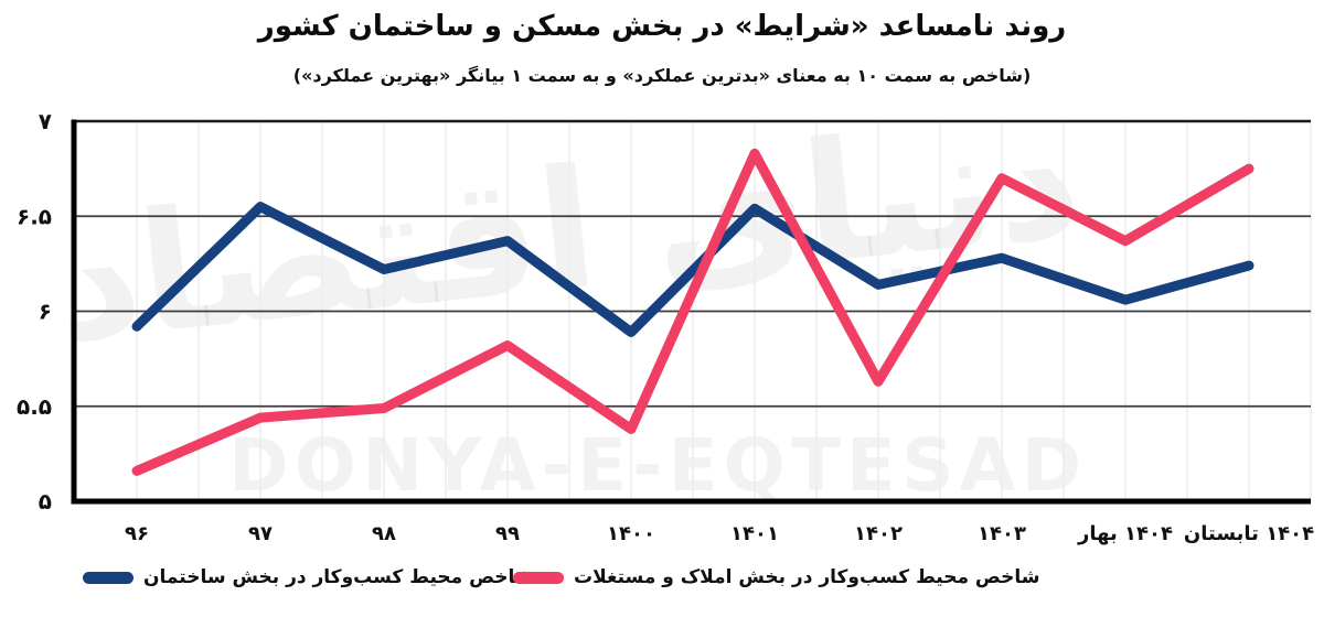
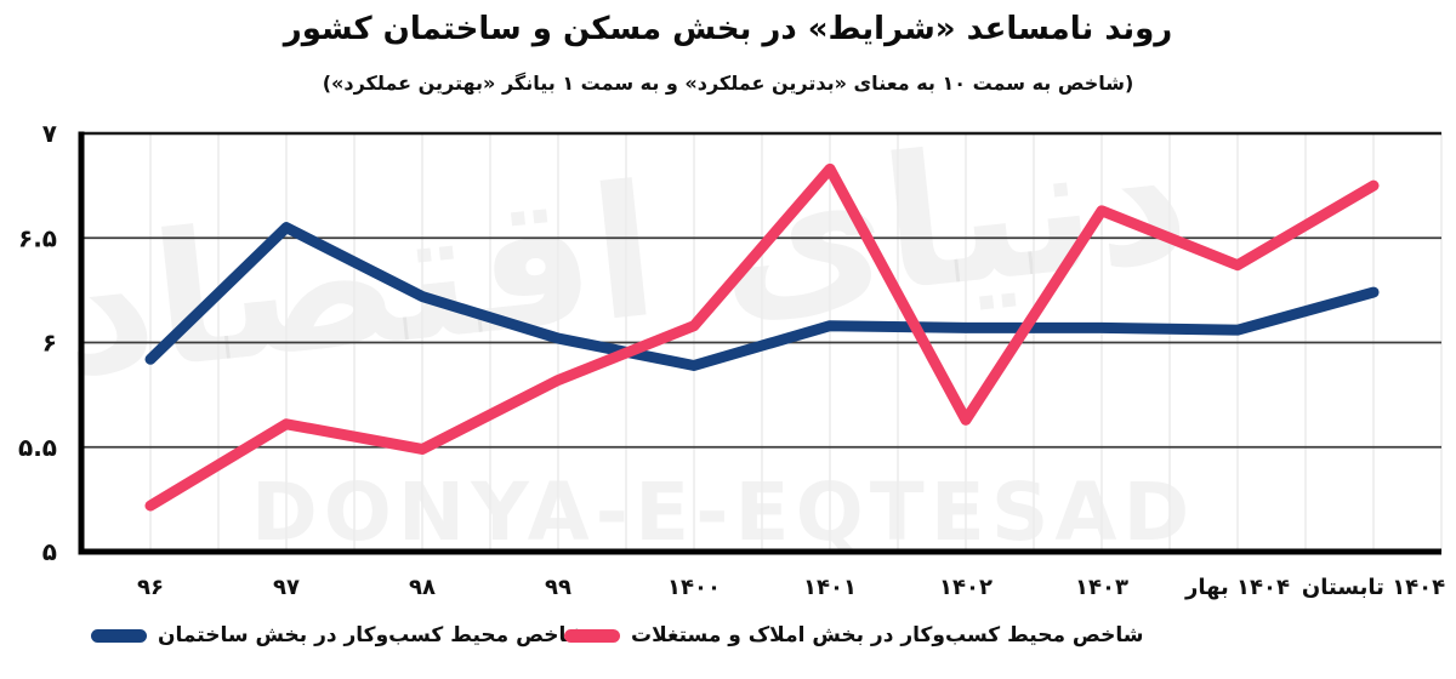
شاخص محیط کسب‌وکار در بخش املاک و مستغلات/۹۶: 5.16 -> 5.22
شاخص محیط کسب‌وکار در بخش املاک و مستغلات/۹۷: 5.44 -> 5.61
شاخص محیط کسب‌وکار در بخش ساختمان/۹۹: 6.37 -> 6.02
شاخص محیط کسب‌وکار در بخش املاک و مستغلات/۱۴۰۰: 5.38 -> 6.08
شاخص محیط کسب‌وکار در بخش ساختمان/۱۴۰۱: 6.54 -> 6.08
شاخص محیط کسب‌وکار در بخش ساختمان/۱۴۰۲: 6.14 -> 6.07
شاخص محیط کسب‌وکار در بخش ساختمان/۱۴۰۳: 6.28 -> 6.07
شاخص محیط کسب‌وکار در بخش املاک و مستغلات/۱۴۰۳: 6.70 -> 6.63
